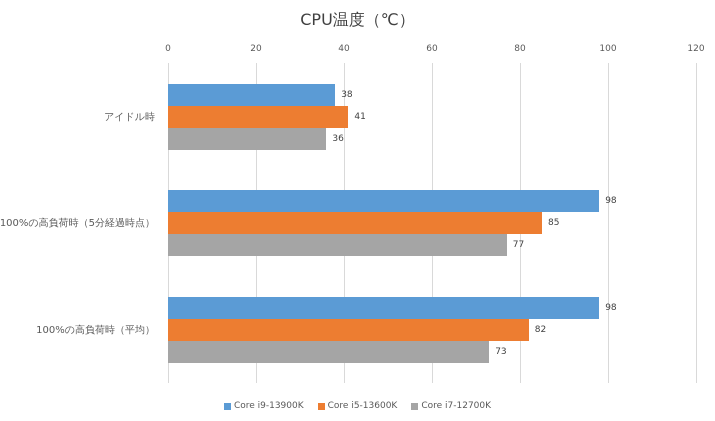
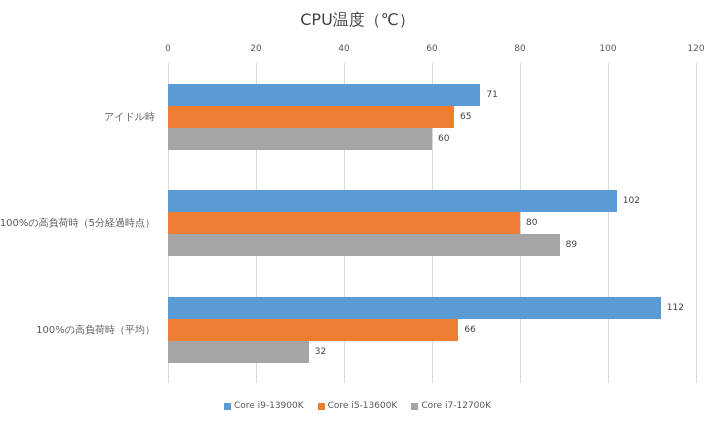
Core i9-13900K/アイドル時: 38 -> 71
Core i5-13600K/アイドル時: 41 -> 65
Core i7-12700K/アイドル時: 36 -> 60
Core i9-13900K/100%の高負荷時（5分経過時点）: 98 -> 102
Core i5-13600K/100%の高負荷時（5分経過時点）: 85 -> 80
Core i7-12700K/100%の高負荷時（5分経過時点）: 77 -> 89
Core i9-13900K/100%の高負荷時（平均）: 98 -> 112
Core i5-13600K/100%の高負荷時（平均）: 82 -> 66
Core i7-12700K/100%の高負荷時（平均）: 73 -> 32
